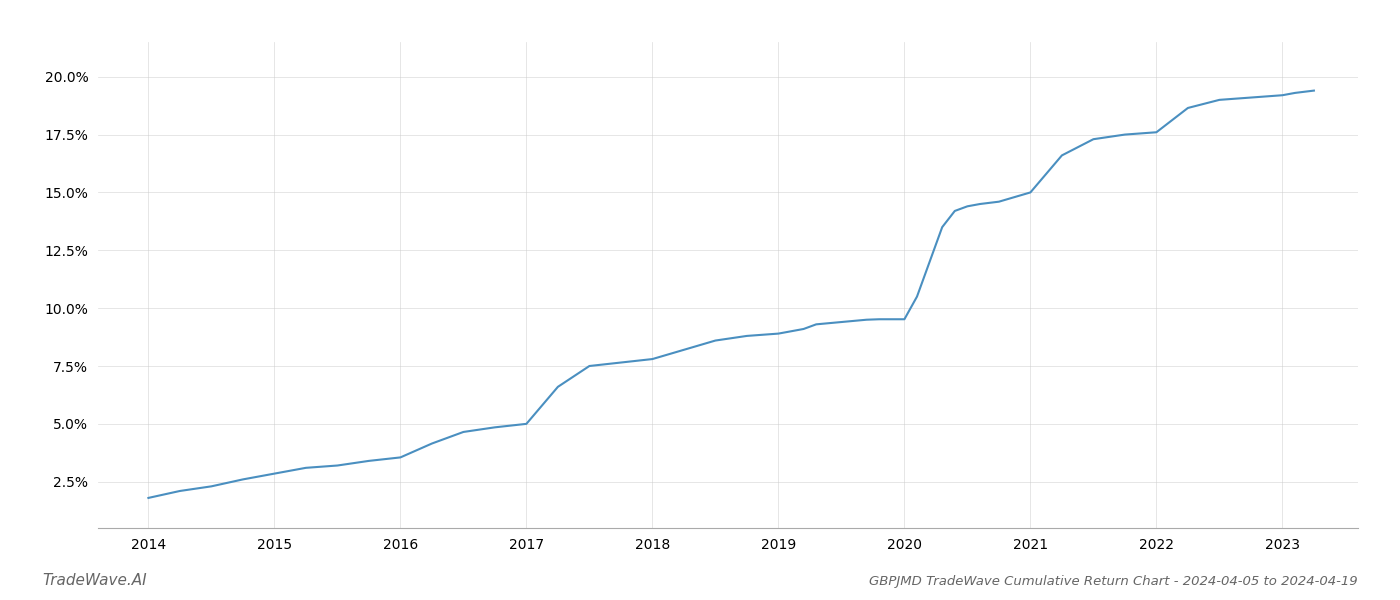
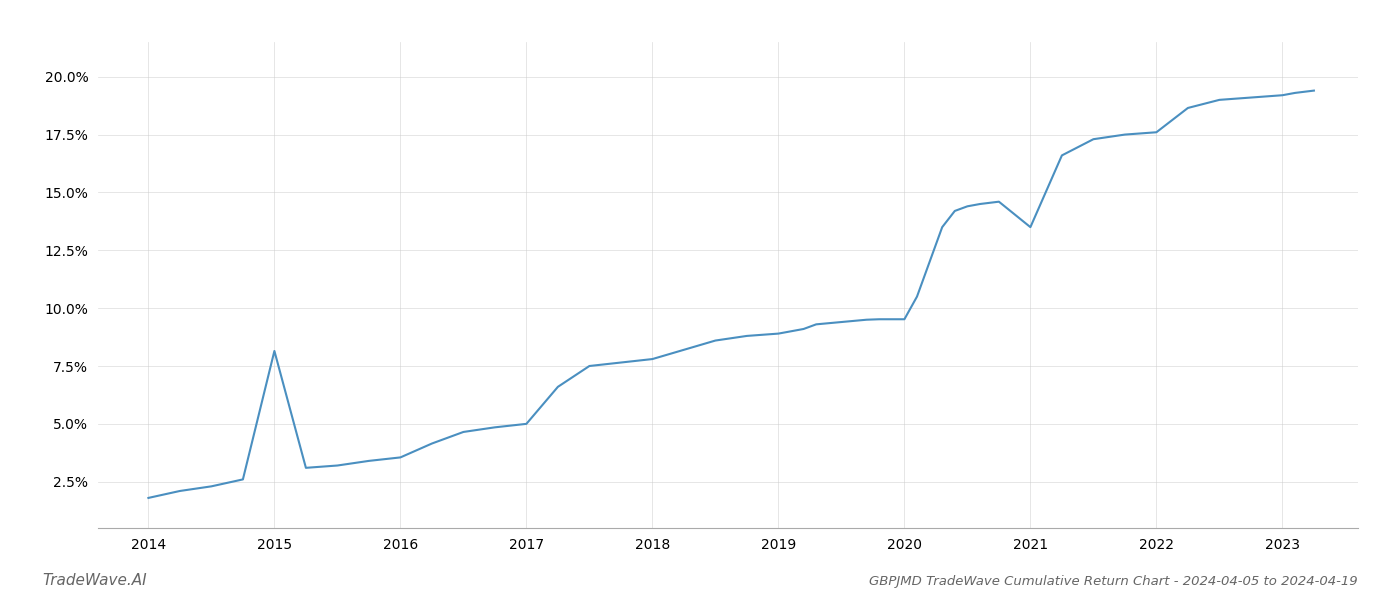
2015: 2.85% -> 8.15%
2021: 15.00% -> 13.50%
